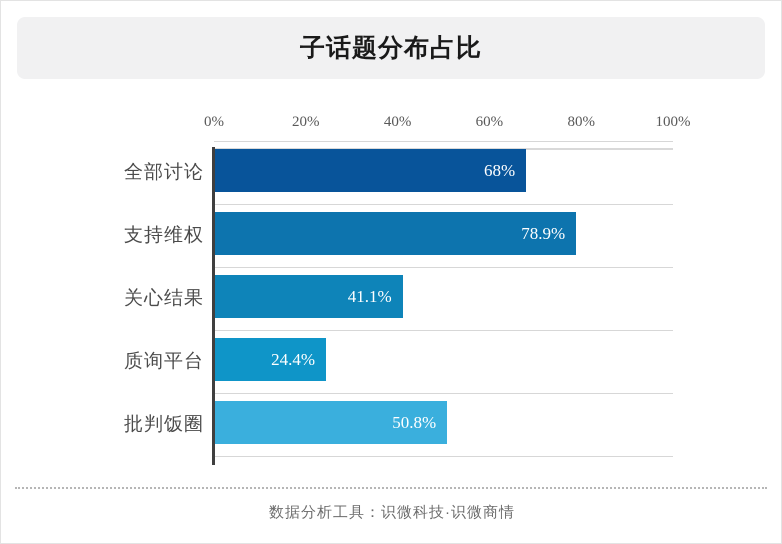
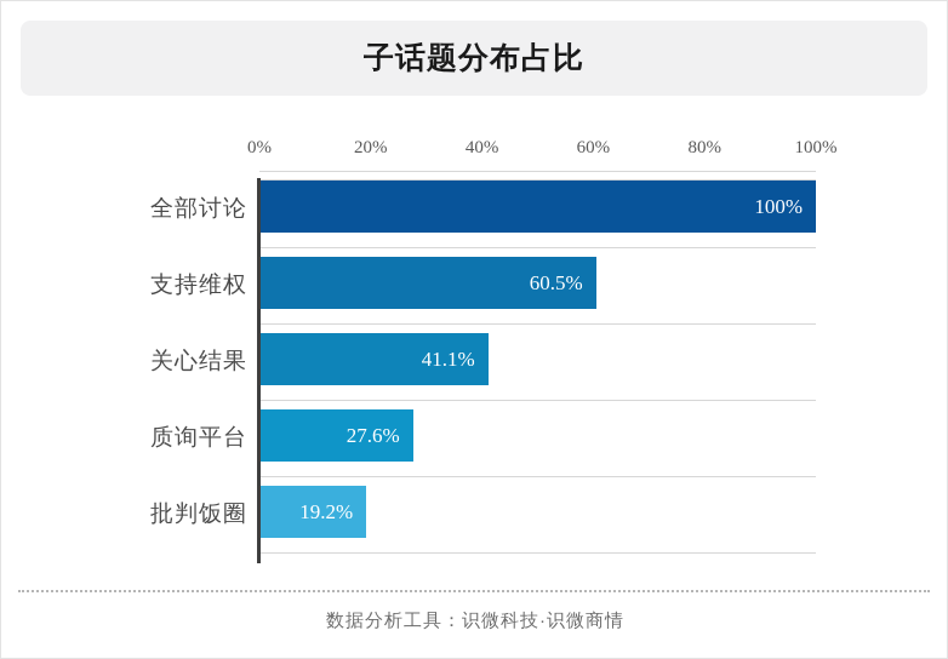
全部讨论: 68% -> 100%
支持维权: 78.9% -> 60.5%
质询平台: 24.4% -> 27.6%
批判饭圈: 50.8% -> 19.2%
